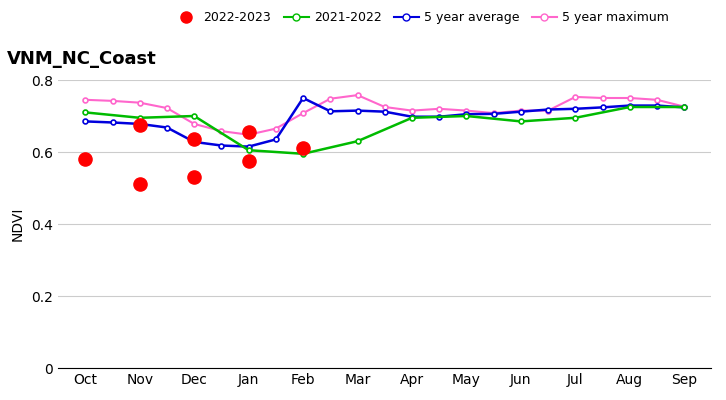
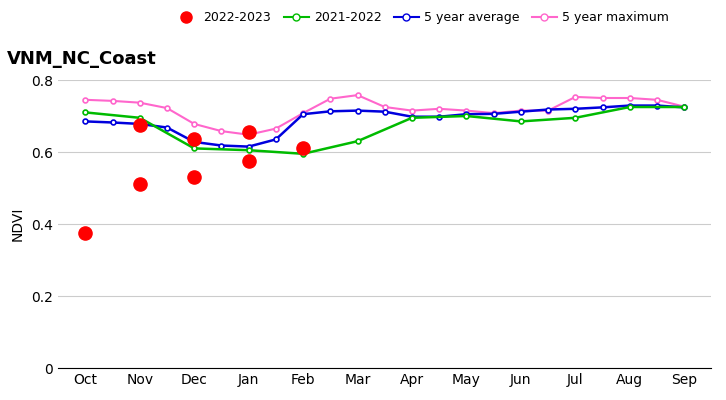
2022-2023/Oct: 0.580 -> 0.375
2021-2022/Dec: 0.700 -> 0.610
5 year average/Feb: 0.750 -> 0.705
